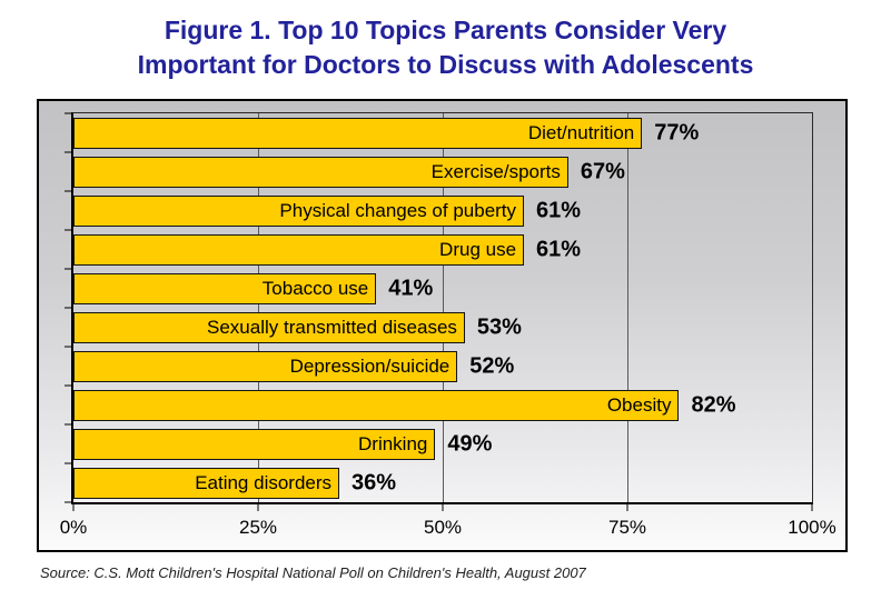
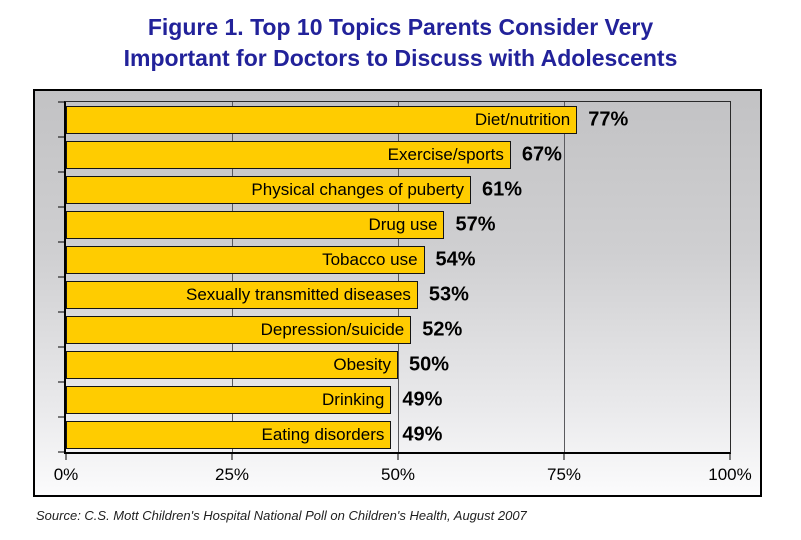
Drug use: 61% -> 57%
Tobacco use: 41% -> 54%
Obesity: 82% -> 50%
Eating disorders: 36% -> 49%
